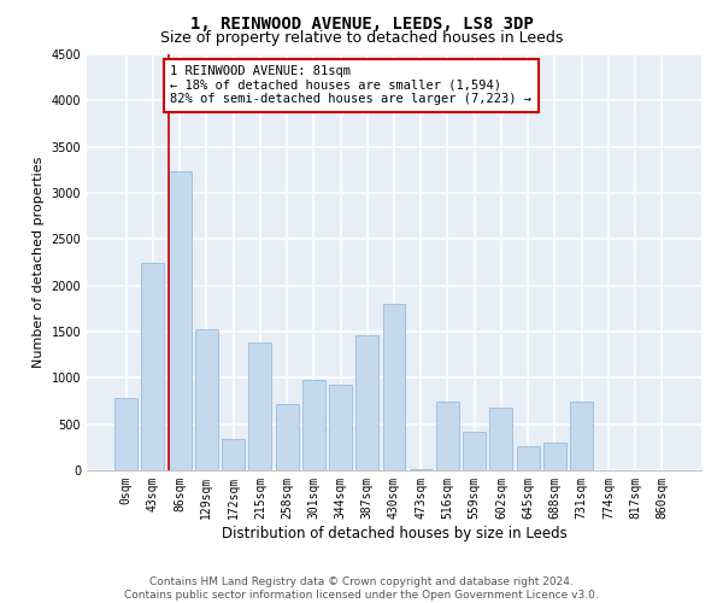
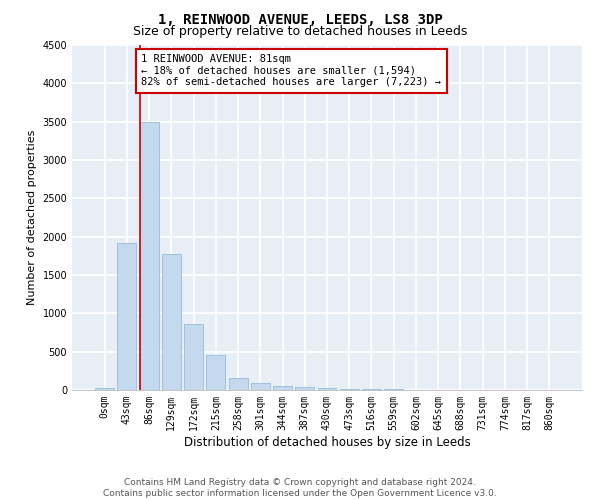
0sqm: 780 -> 20
43sqm: 2240 -> 1920
86sqm: 3240 -> 3500
129sqm: 1520 -> 1780
172sqm: 340 -> 860
215sqm: 1380 -> 460
258sqm: 720 -> 160
301sqm: 980 -> 90
344sqm: 920 -> 50
387sqm: 1460 -> 40
430sqm: 1800 -> 30
516sqm: 740 -> 10
559sqm: 420 -> 10
602sqm: 680 -> 10
645sqm: 260 -> 0
688sqm: 300 -> 0
731sqm: 740 -> 0
